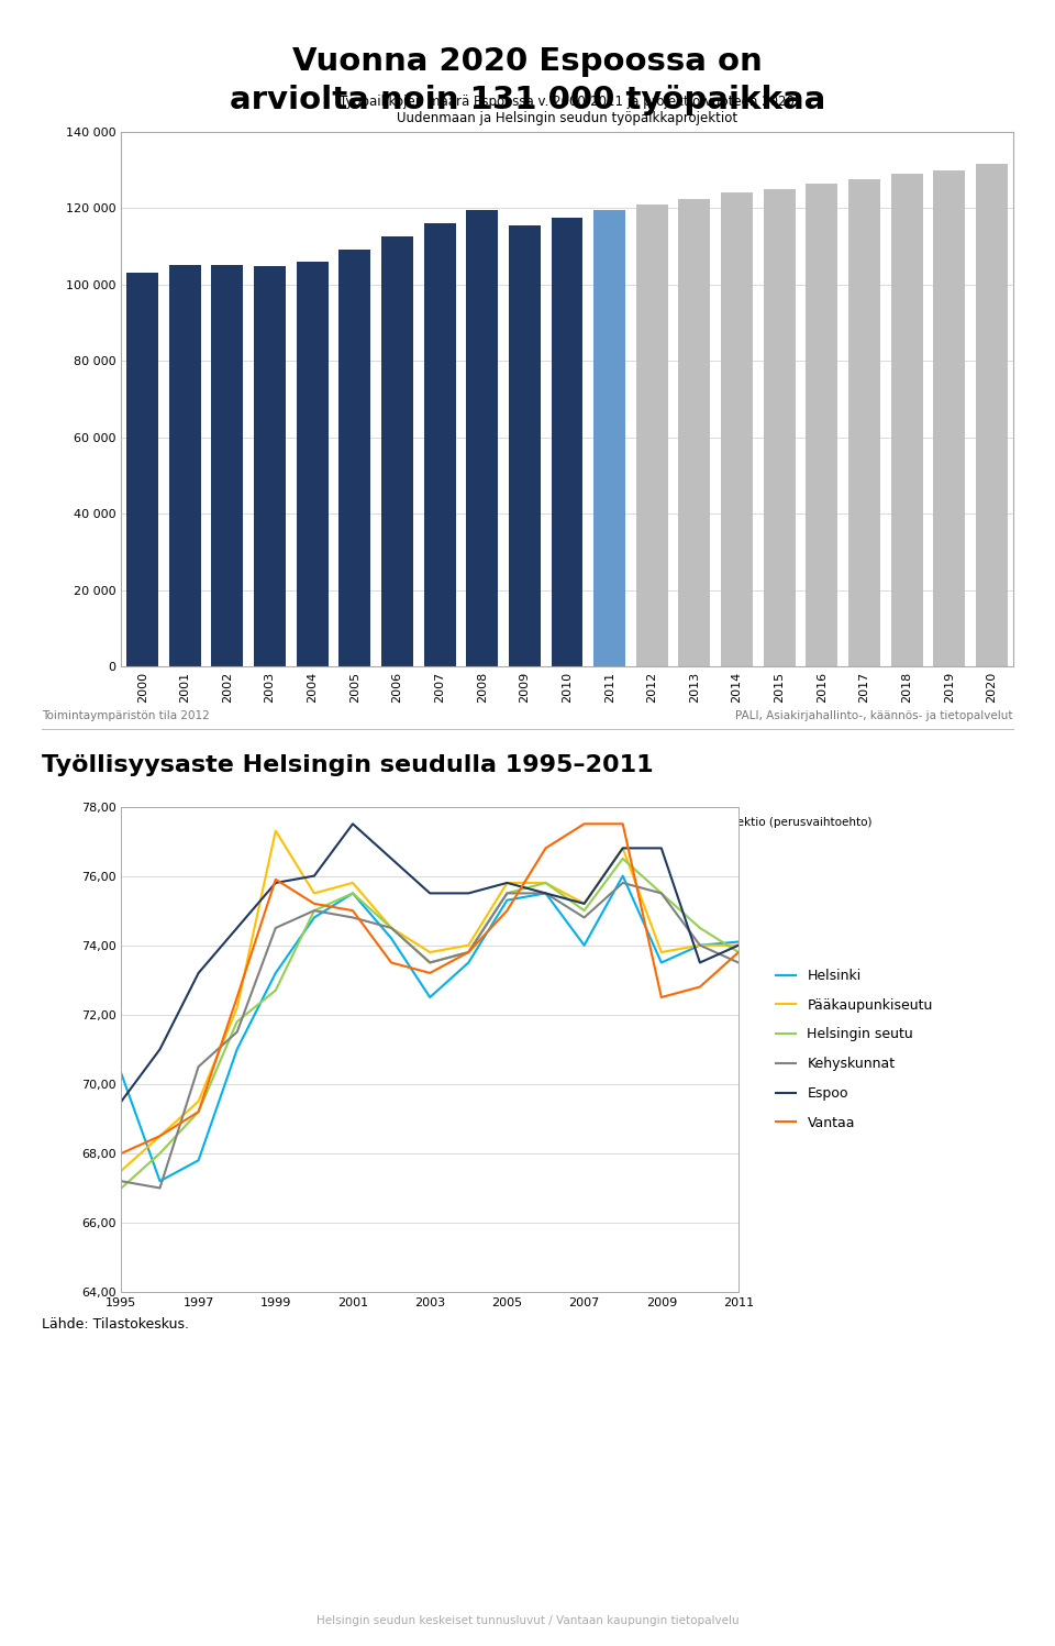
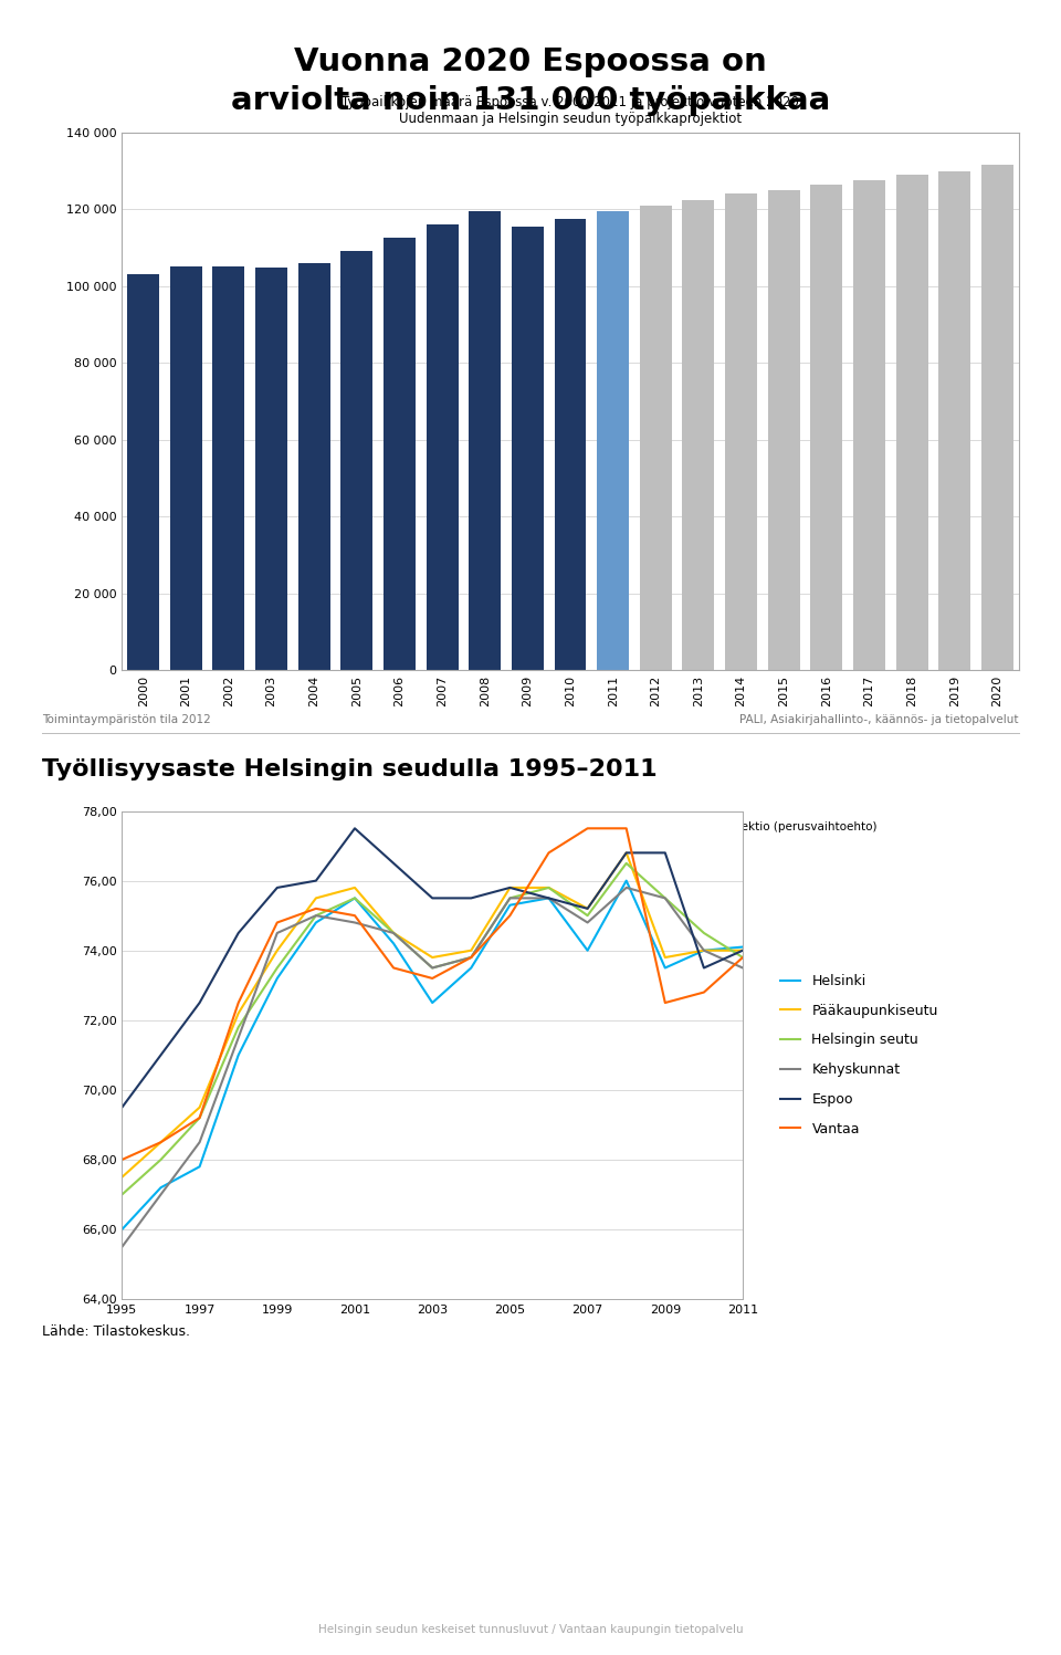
Helsinki/1995: 70,3 -> 66,0
Kehyskunnat/1995: 67,2 -> 65,5
Kehyskunnat/1997: 70,5 -> 68,5
Espoo/1997: 73,2 -> 72,5
Pääkaupunkiseutu/1999: 77,3 -> 74,0
Helsingin seutu/1999: 72,7 -> 73,5
Vantaa/1999: 75,9 -> 74,8
